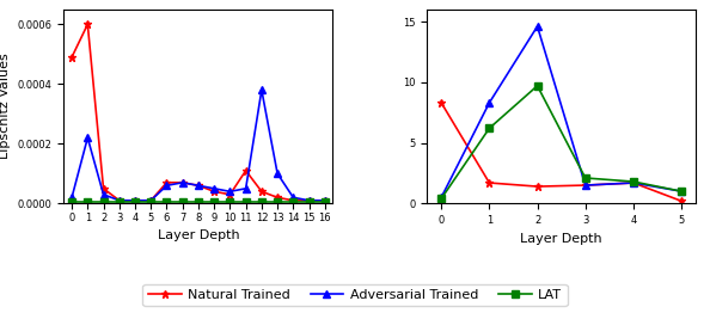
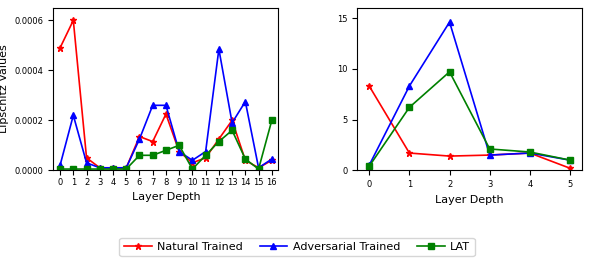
Natural Trained/6: 0.000070 -> 0.000135
Adversarial Trained/6: 0.000060 -> 0.000125
LAT/6: 0.000005 -> 0.000060
Natural Trained/7: 0.000070 -> 0.000115
Adversarial Trained/7: 0.000070 -> 0.000260
LAT/7: 0.000005 -> 0.000060
Natural Trained/8: 0.000060 -> 0.000225
Adversarial Trained/8: 0.000060 -> 0.000260
LAT/8: 0.000005 -> 0.000080
Natural Trained/9: 0.000040 -> 0.000075
Adversarial Trained/9: 0.000050 -> 0.000075
LAT/9: 0.000005 -> 0.000100
Natural Trained/11: 0.000110 -> 0.000050
Adversarial Trained/11: 0.000050 -> 0.000075
LAT/11: 0.000005 -> 0.000060
Natural Trained/12: 0.000040 -> 0.000125
Adversarial Trained/12: 0.000380 -> 0.000485
LAT/12: 0.000005 -> 0.000115
Natural Trained/13: 0.000020 -> 0.000200
Adversarial Trained/13: 0.000100 -> 0.000190
LAT/13: 0.000005 -> 0.000160
Natural Trained/14: 0.000010 -> 0.000040
Adversarial Trained/14: 0.000020 -> 0.000275
LAT/14: 0.000005 -> 0.000045
Natural Trained/16: 0.000010 -> 0.000040
Adversarial Trained/16: 0.000010 -> 0.000045
LAT/16: 0.000005 -> 0.000200
